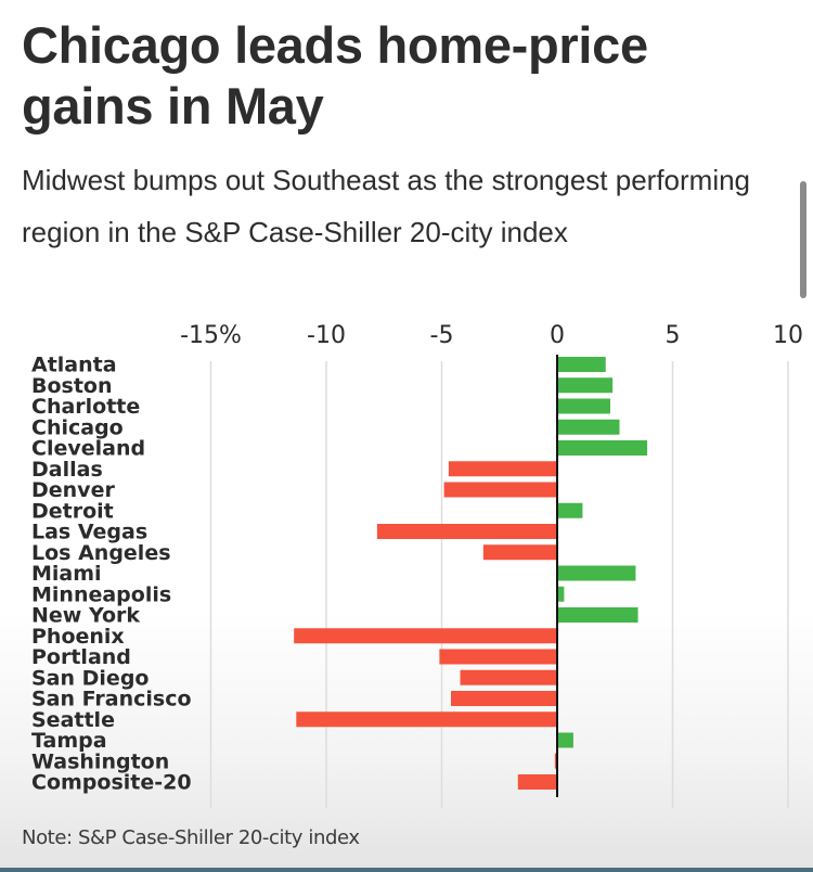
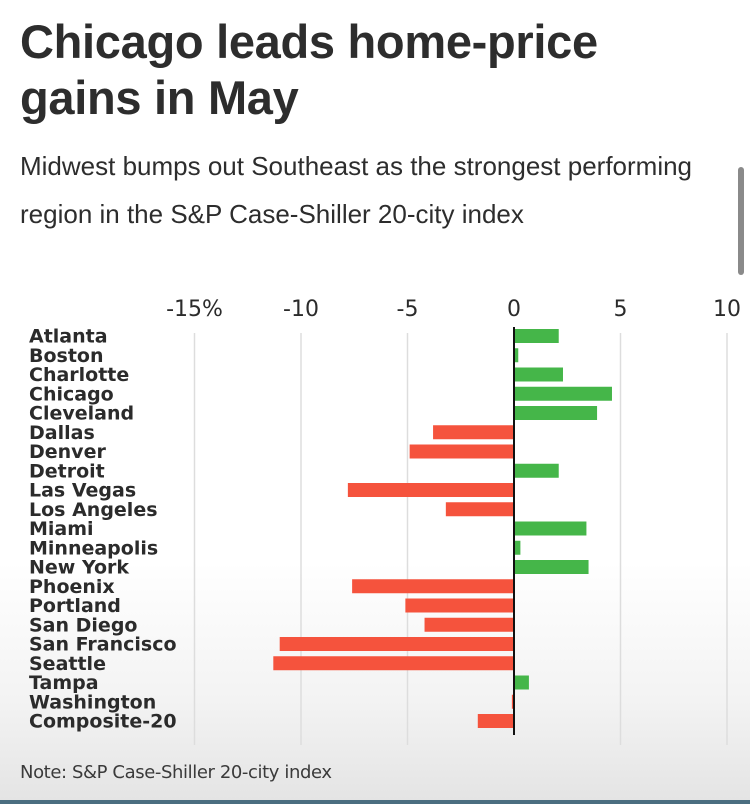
Boston: 2.4 -> 0.2
Chicago: 2.7 -> 4.6
Dallas: -4.7 -> -3.8
Detroit: 1.1 -> 2.1
Phoenix: -11.4 -> -7.6
San Francisco: -4.6 -> -11.0
